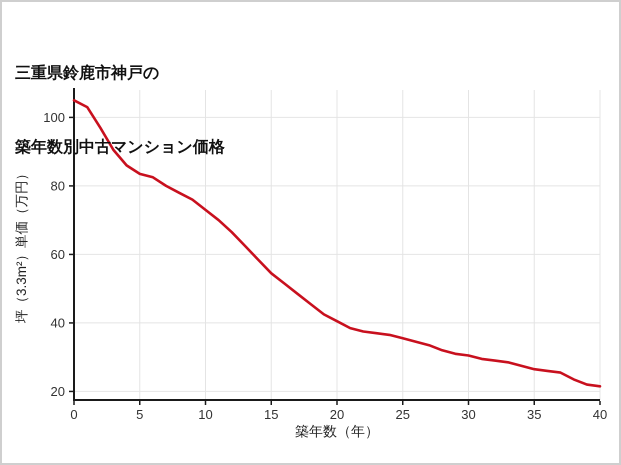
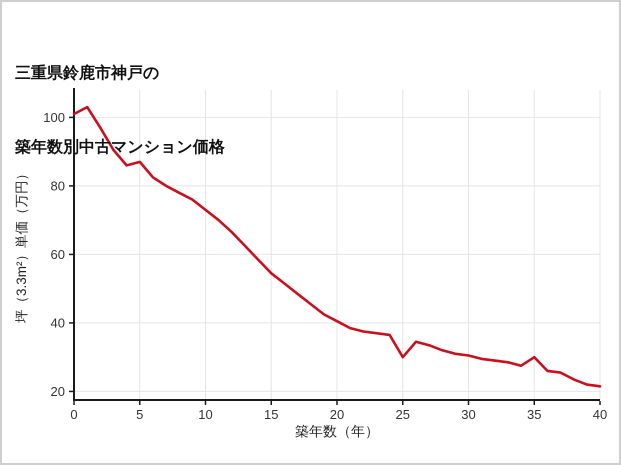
0: 105 -> 101
5: 84 -> 87
25: 36 -> 30
35: 26 -> 30
